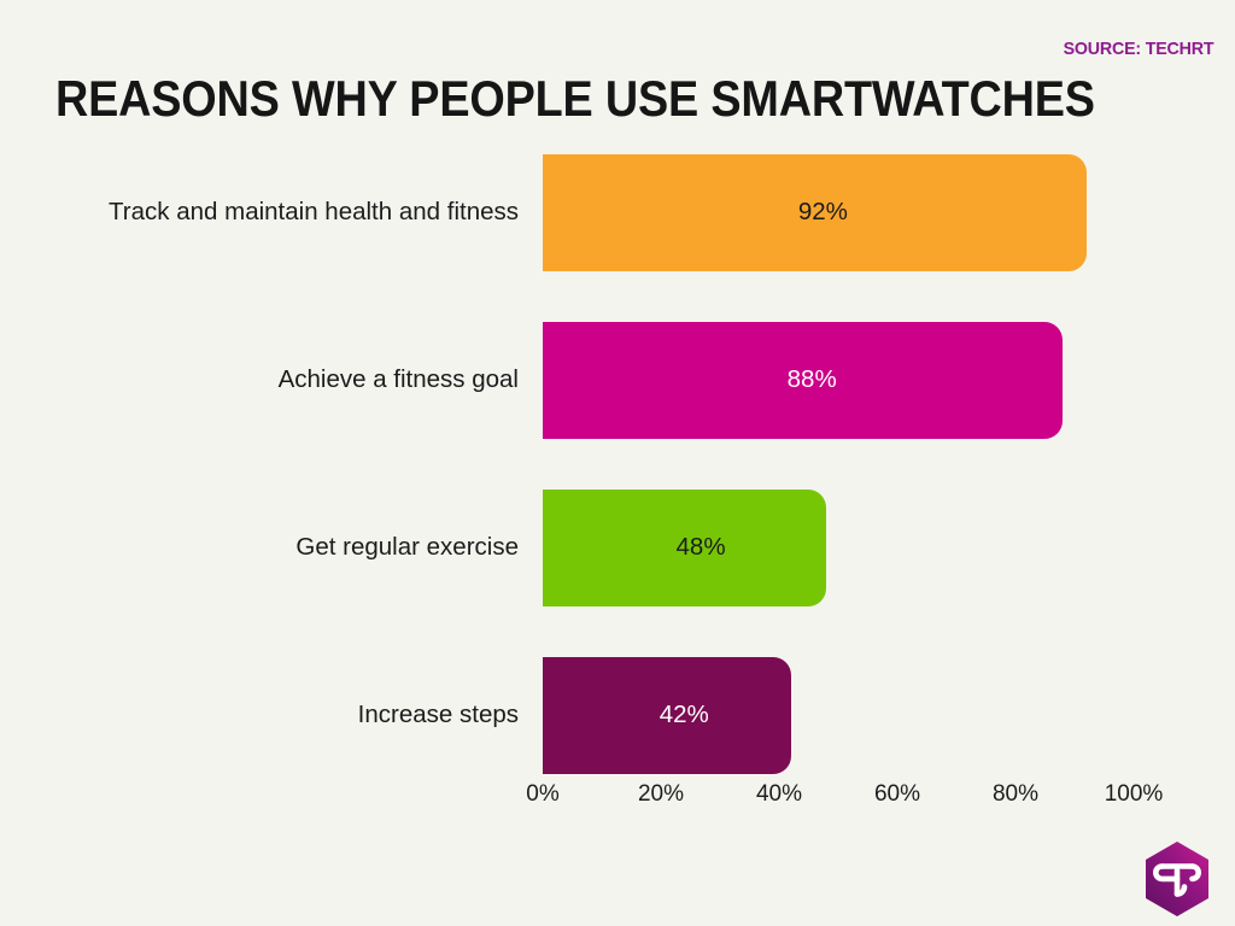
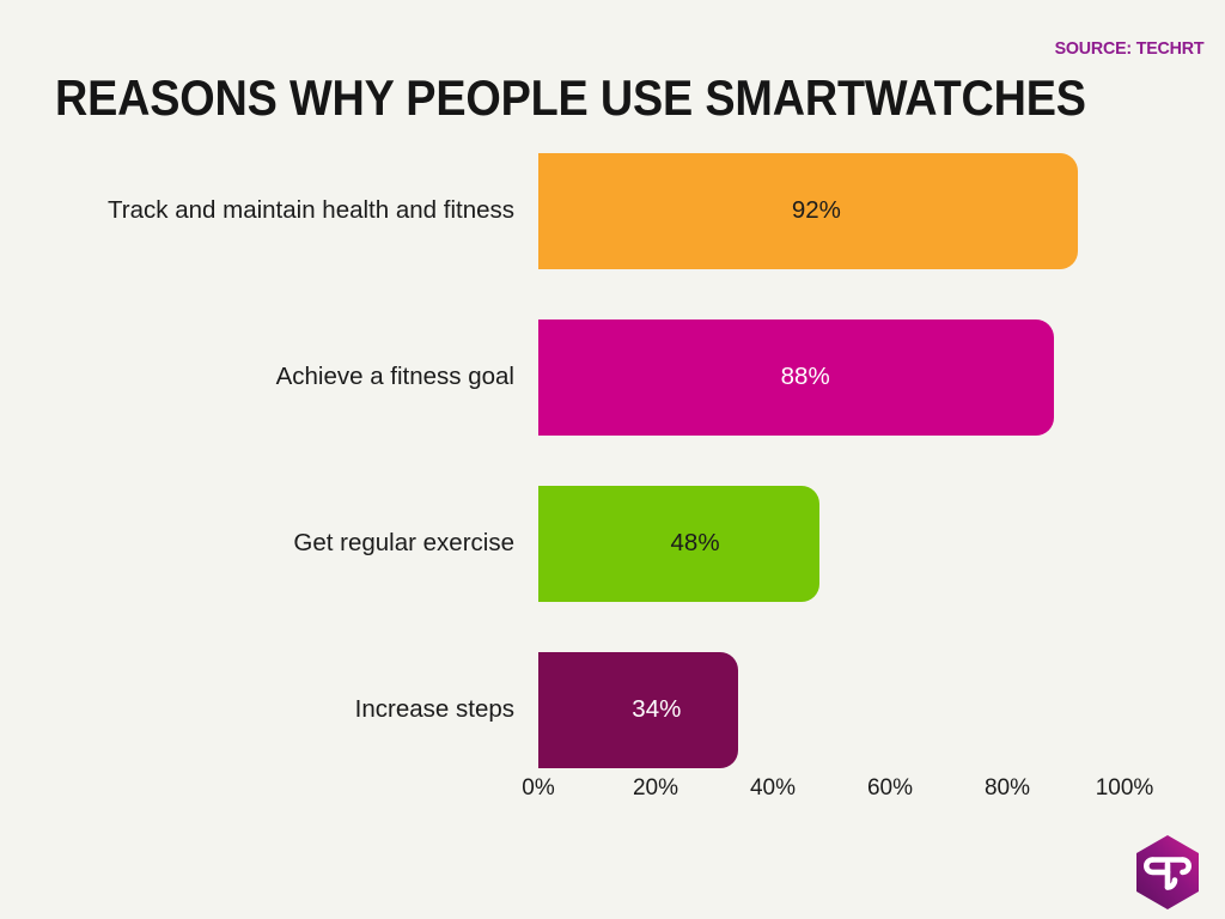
Increase steps: 42% -> 34%
